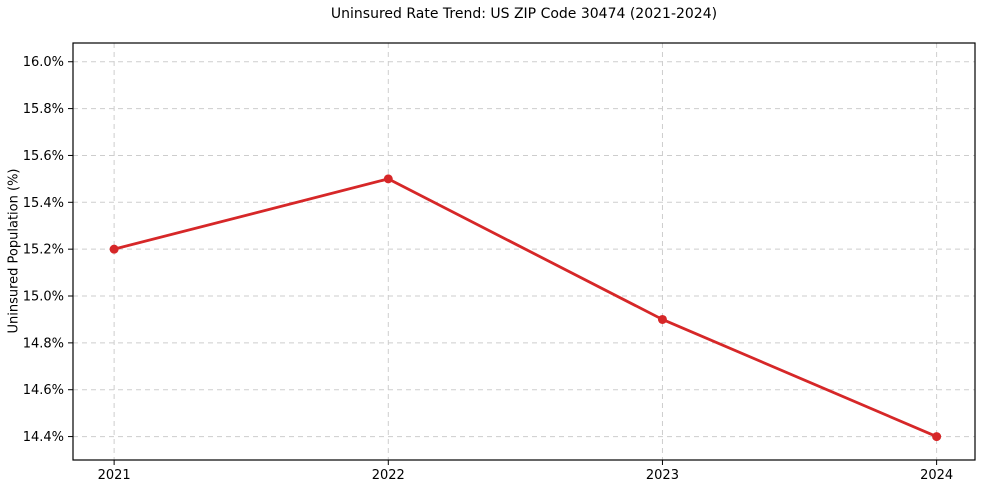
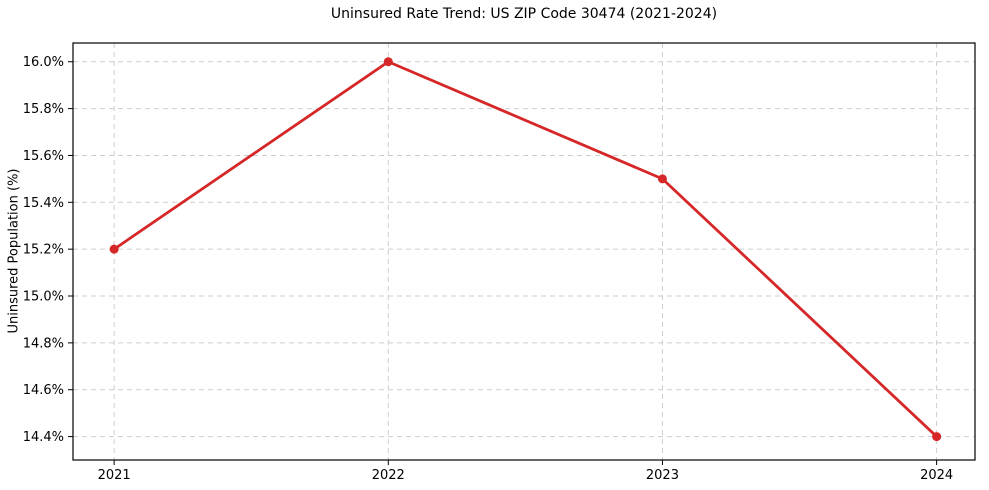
2022: 15.5% -> 16.0%
2023: 14.9% -> 15.5%
